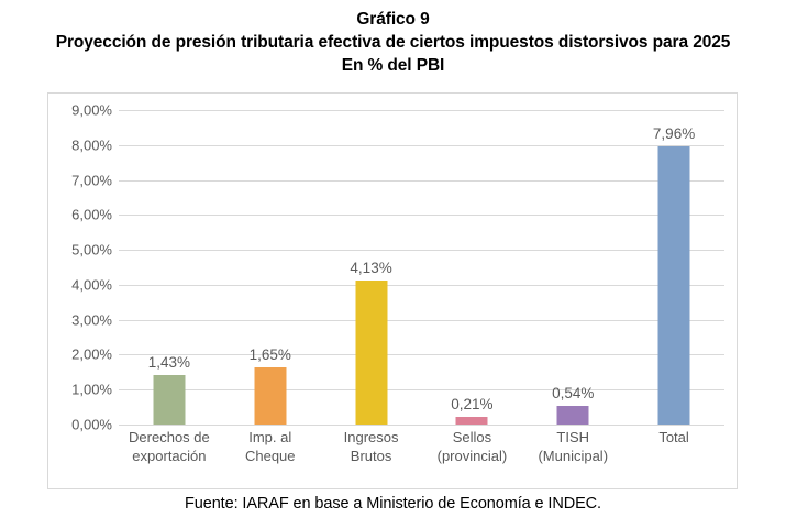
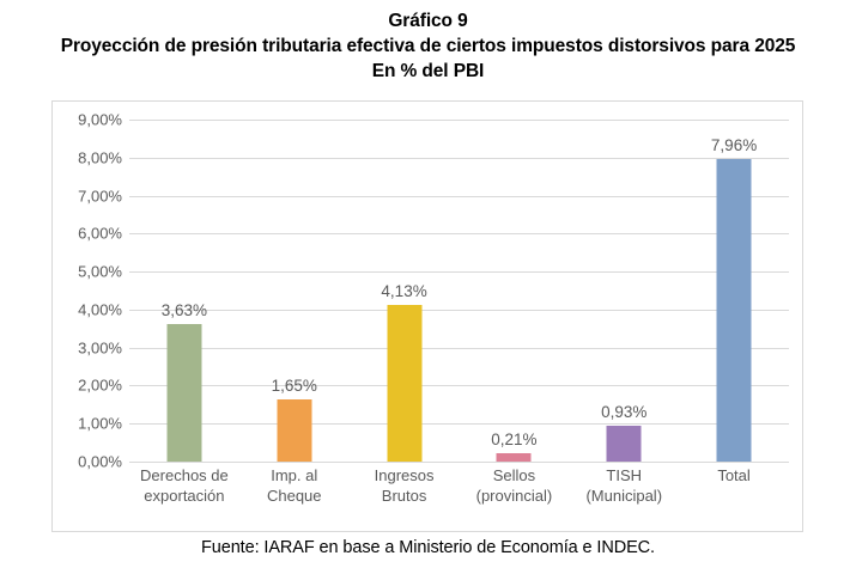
Derechos de exportación: 1,43% -> 3,63%
TISH (Municipal): 0,54% -> 0,93%
